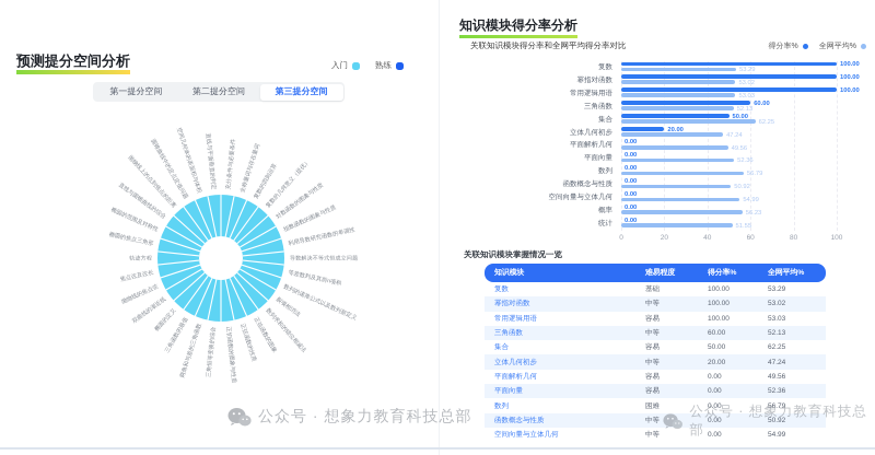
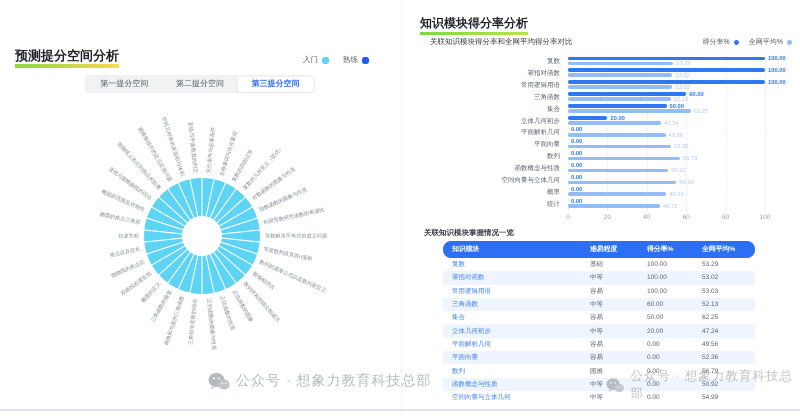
关联知识模块得分率和全网平均得分率对比/全网平均%/概率: 56.23 -> 49.91
关联知识模块得分率和全网平均得分率对比/全网平均%/统计: 51.55 -> 46.75
